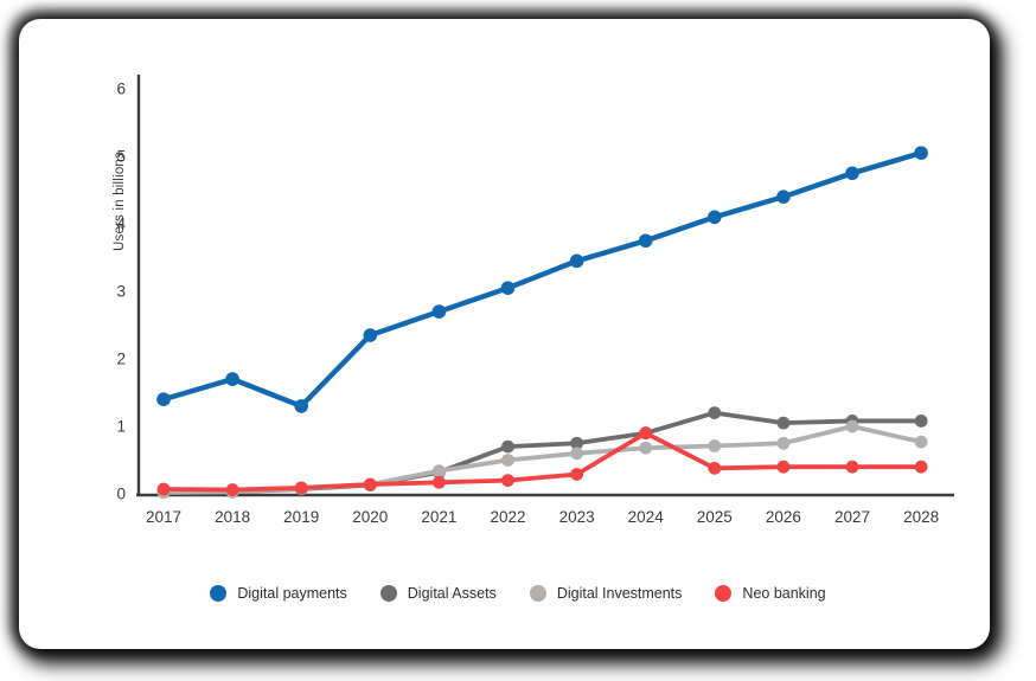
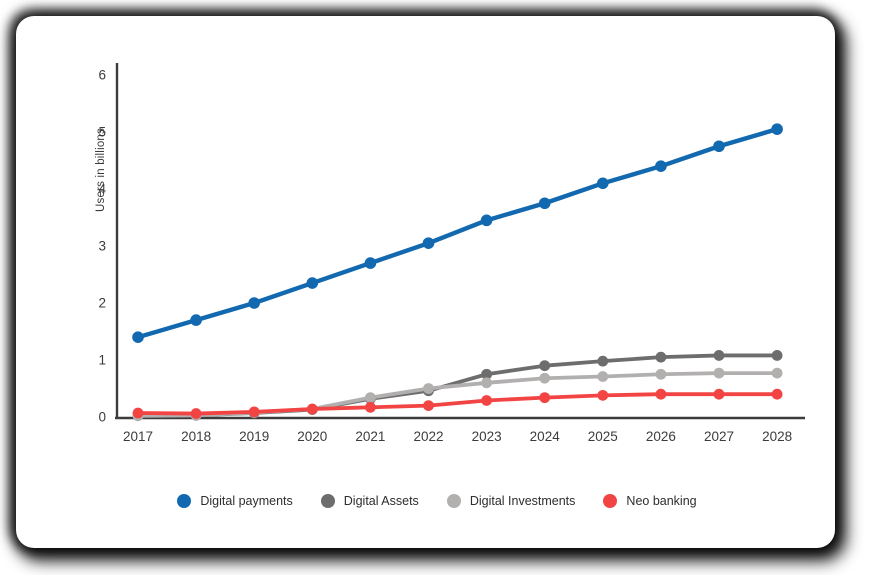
Digital payments/2019: 1.3 -> 2.0
Digital Assets/2022: 0.7 -> 0.5
Neo banking/2024: 0.9 -> 0.3
Digital Assets/2025: 1.2 -> 1.0
Digital Investments/2027: 1.0 -> 0.8
